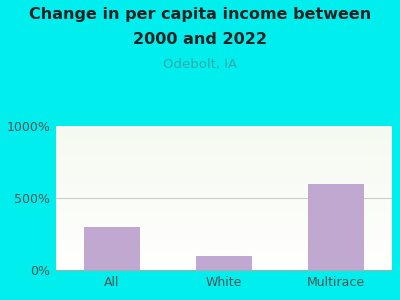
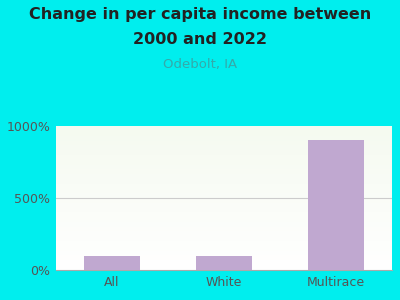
All: 300% -> 100%
Multirace: 600% -> 900%
